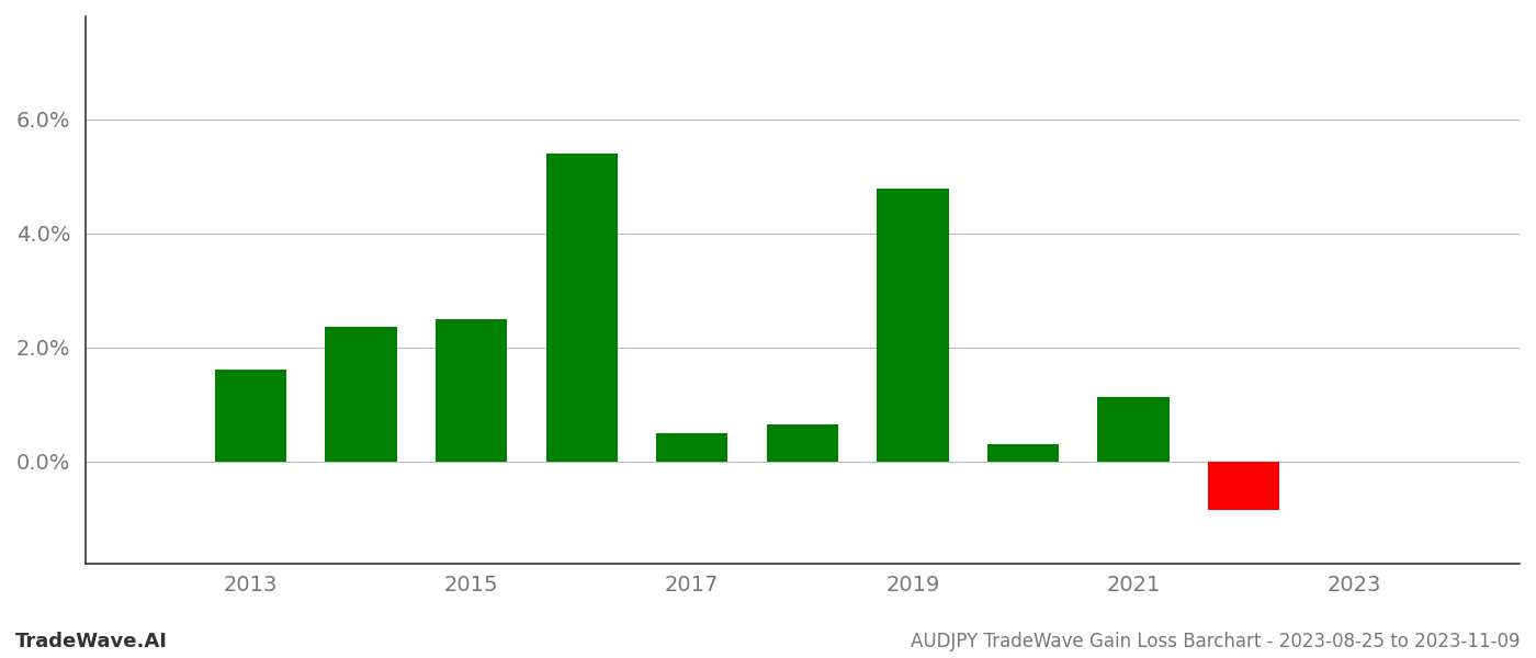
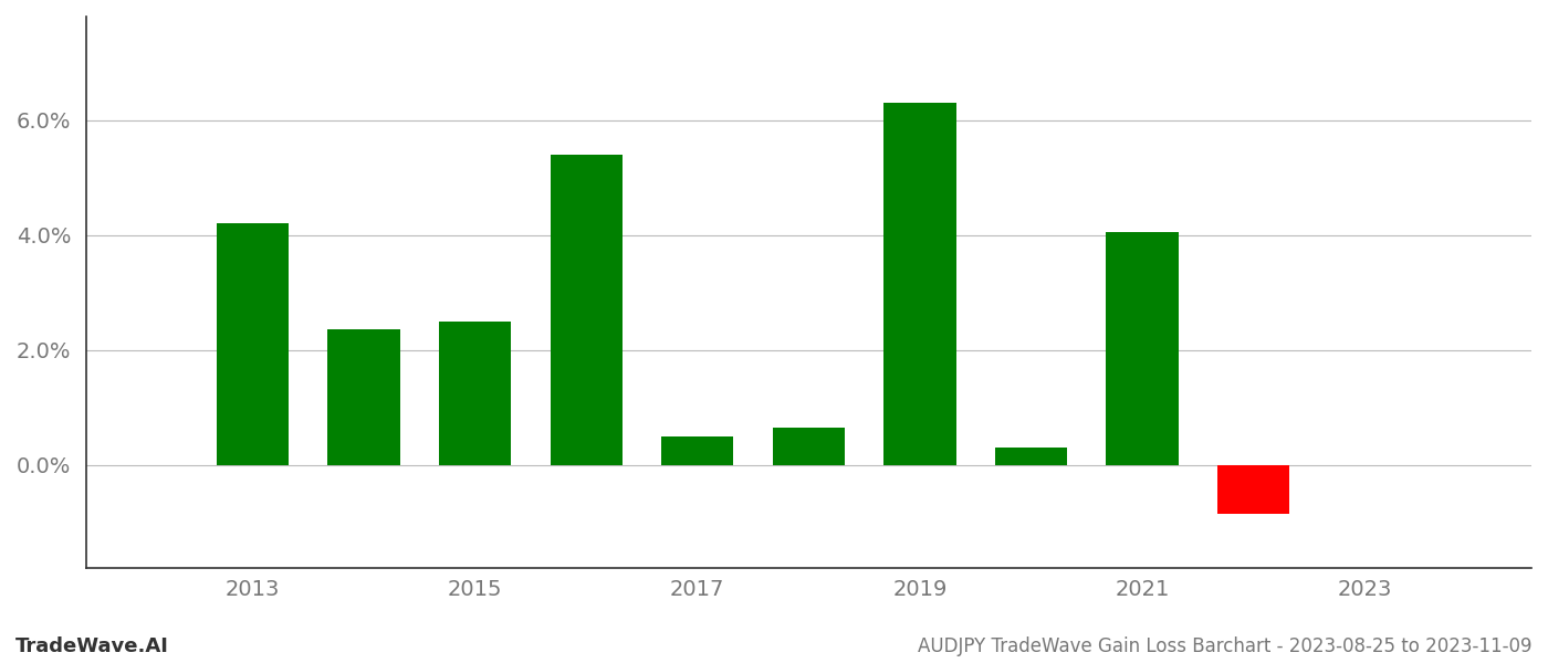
2013: 1.60% -> 4.20%
2019: 4.78% -> 6.30%
2021: 1.12% -> 4.05%
